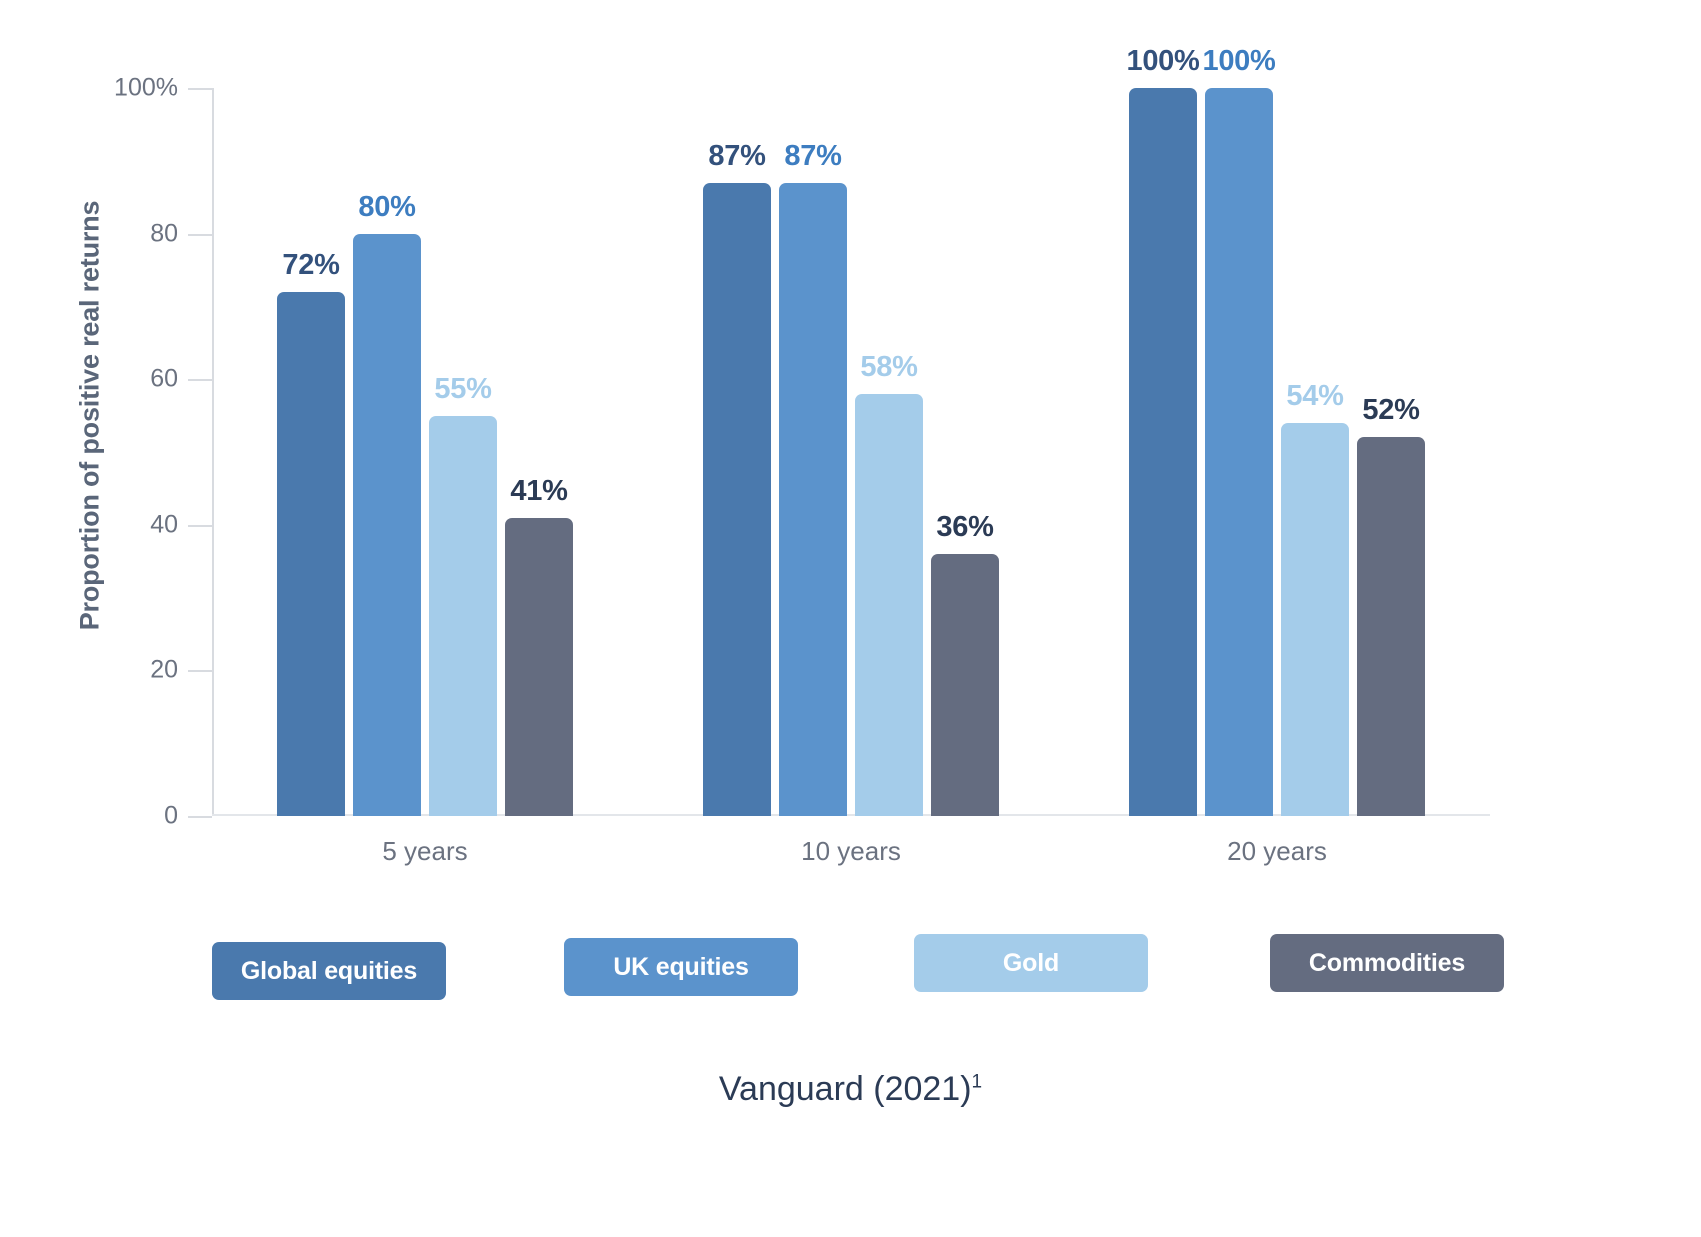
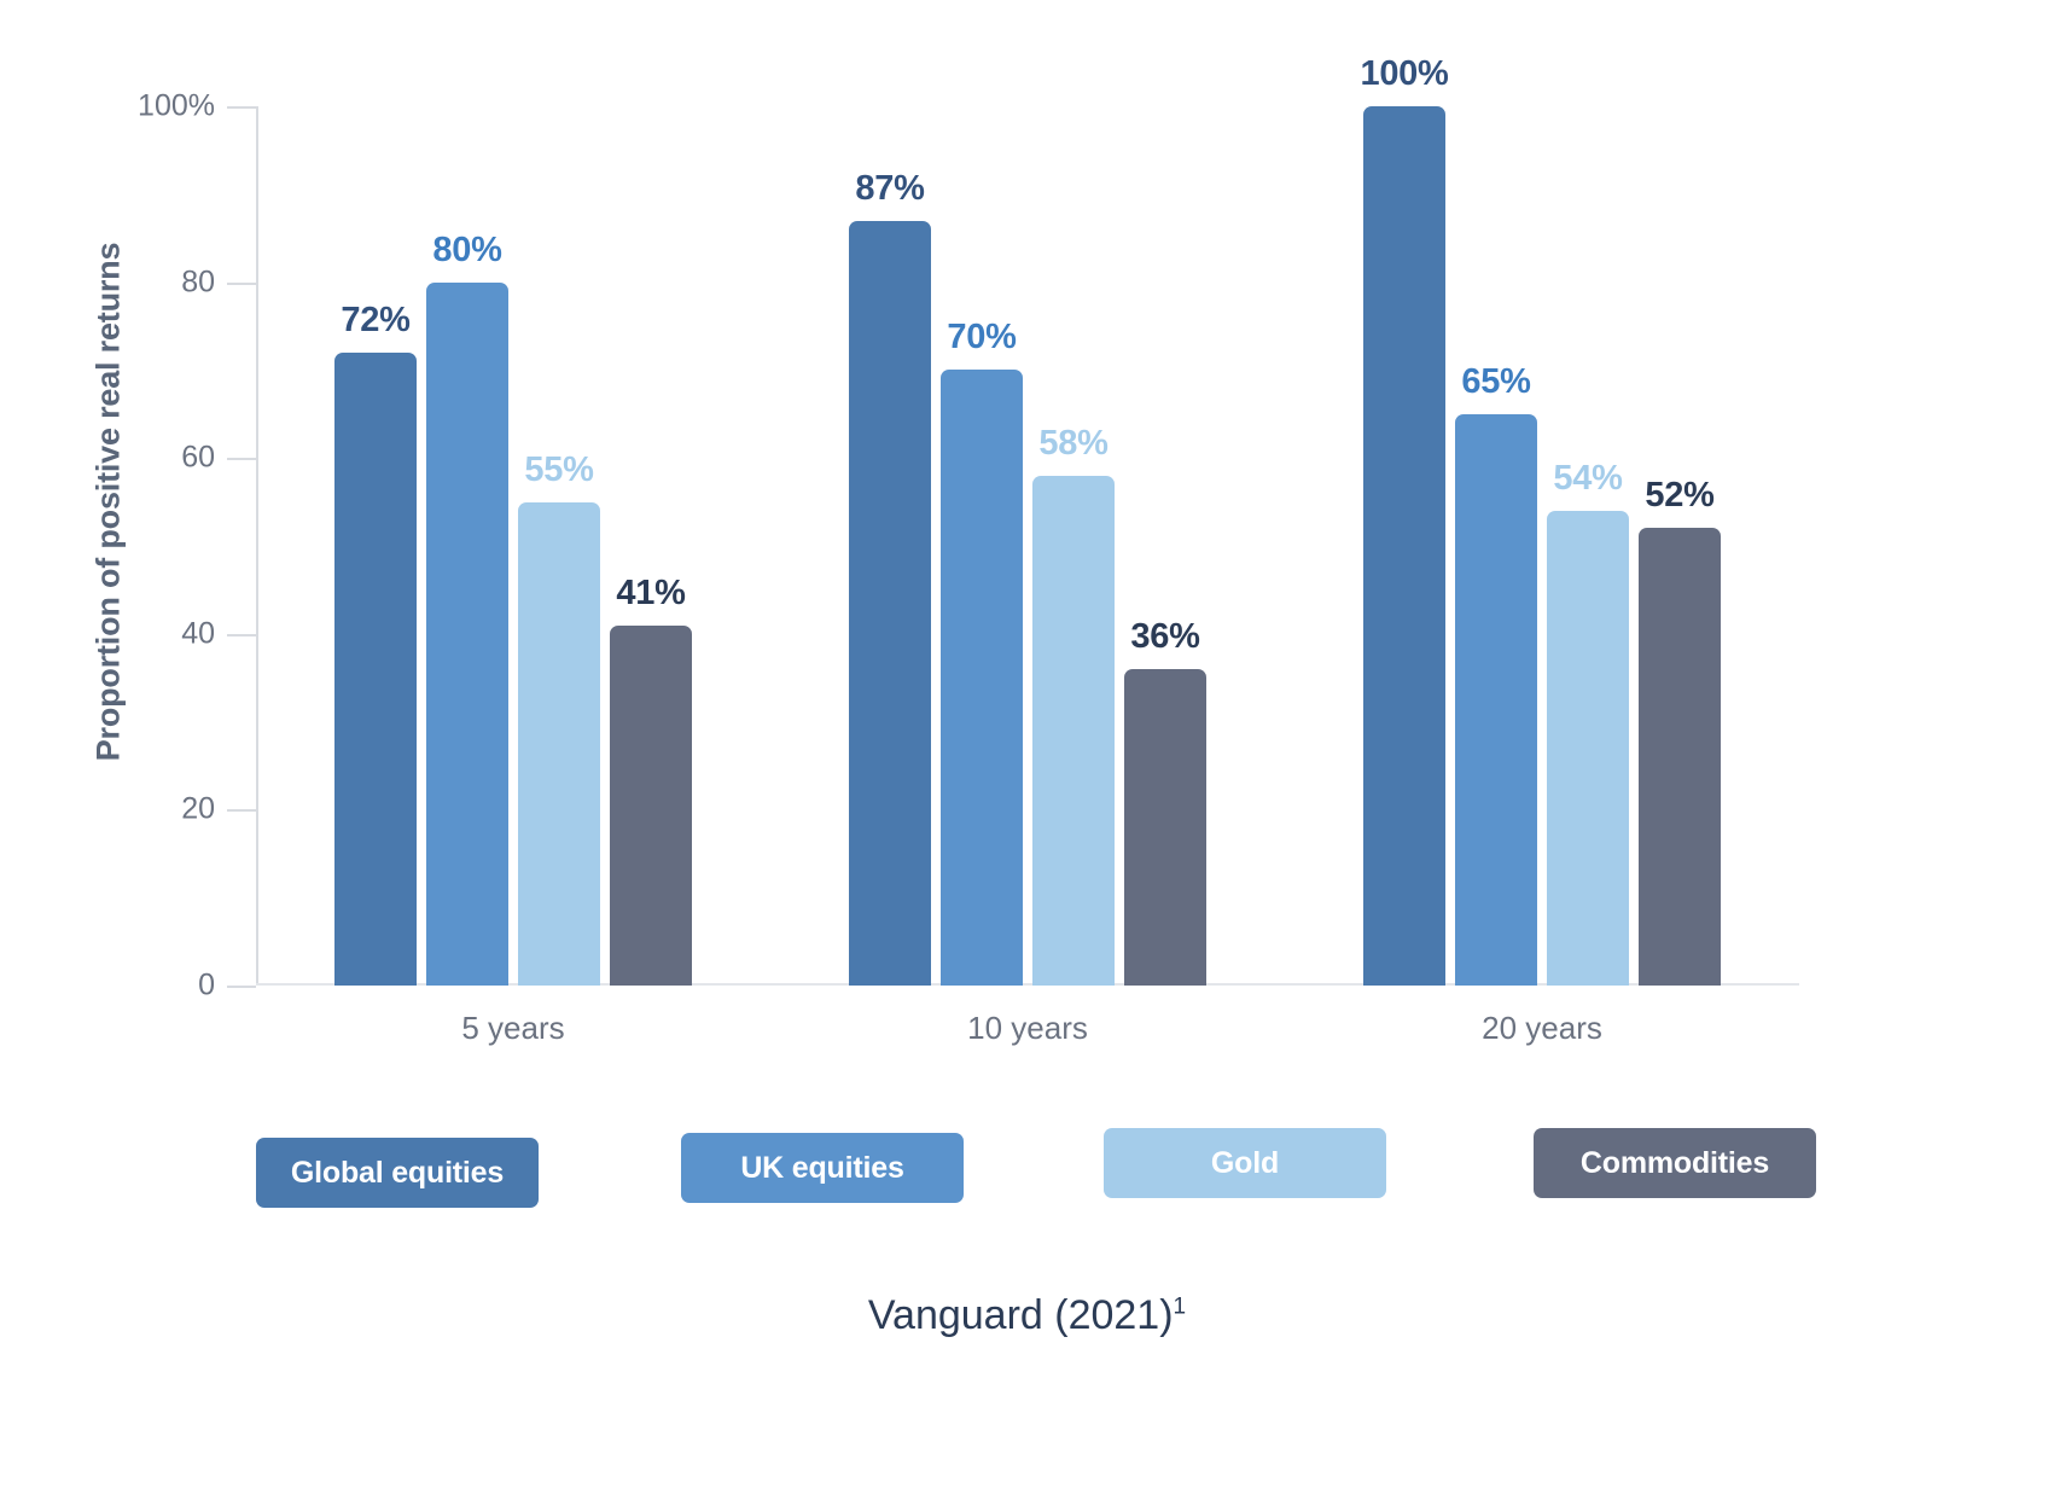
UK equities/10 years: 87% -> 70%
UK equities/20 years: 100% -> 65%
